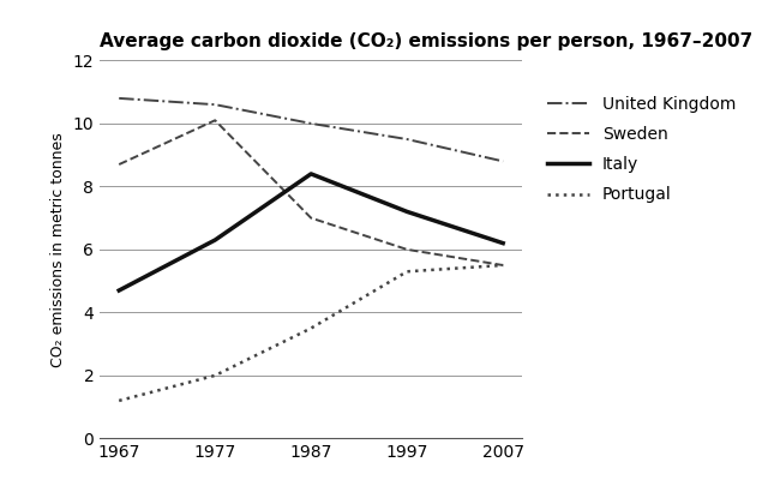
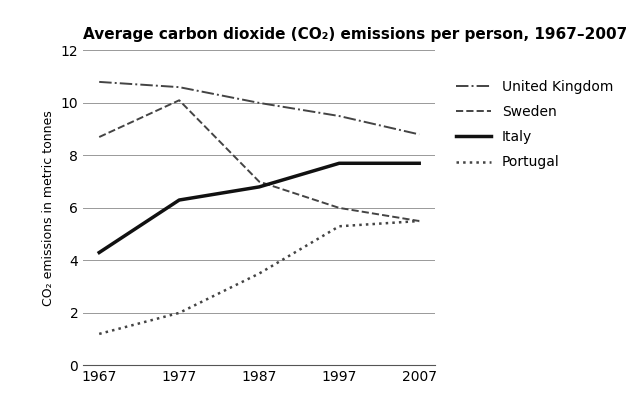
Italy/1967: 4.7 -> 4.3
Italy/1987: 8.4 -> 6.8
Italy/1997: 7.2 -> 7.7
Italy/2007: 6.2 -> 7.7
